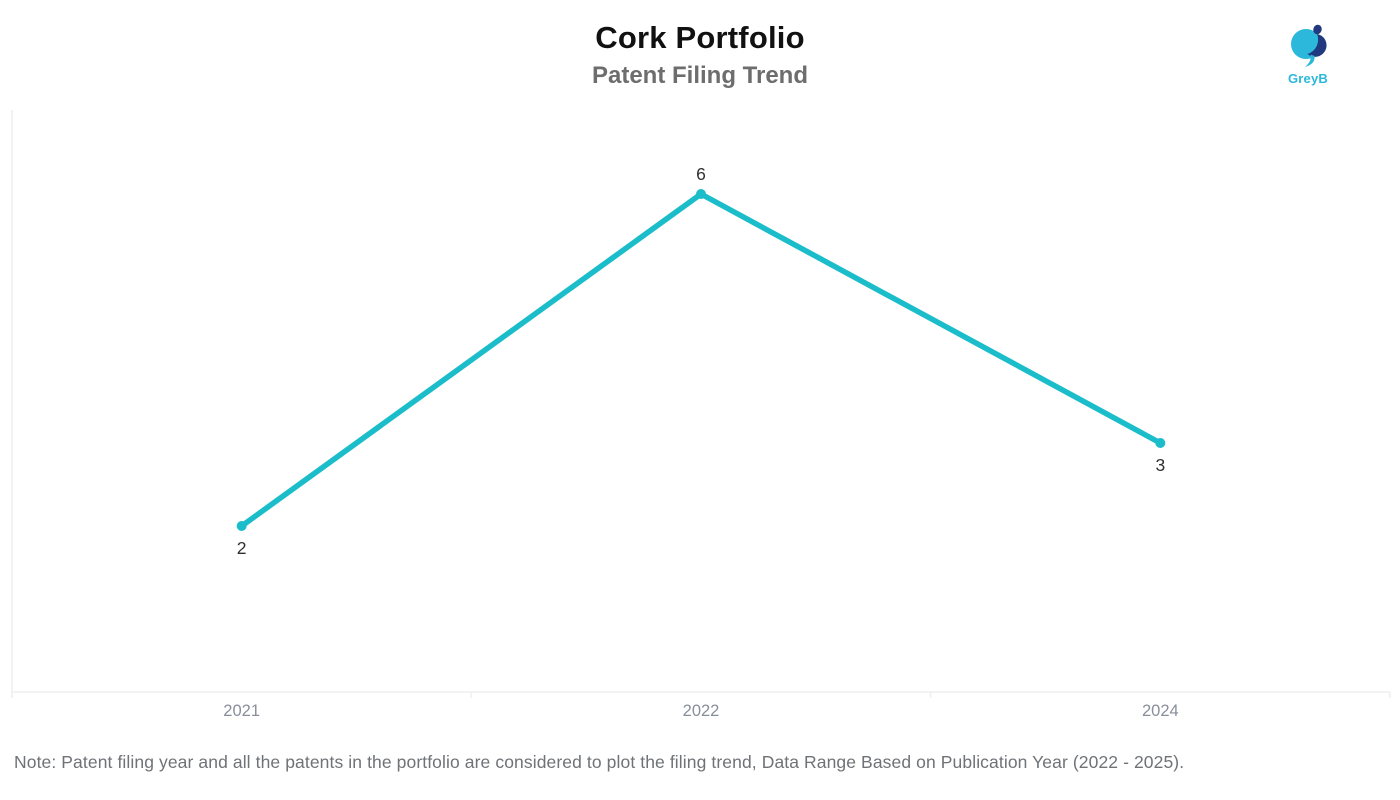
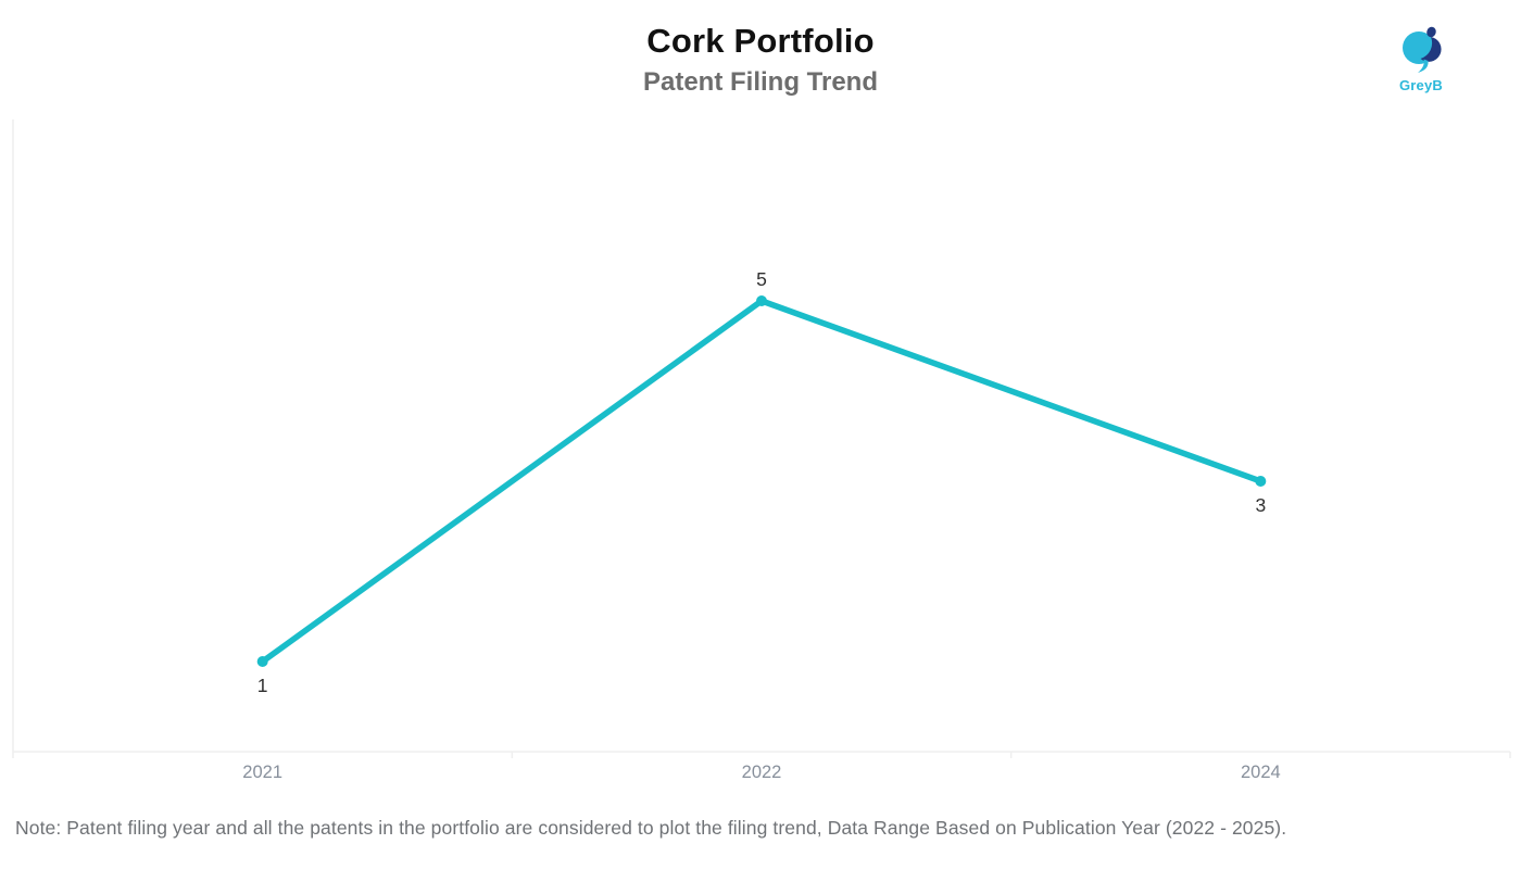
2021: 2 -> 1
2022: 6 -> 5
